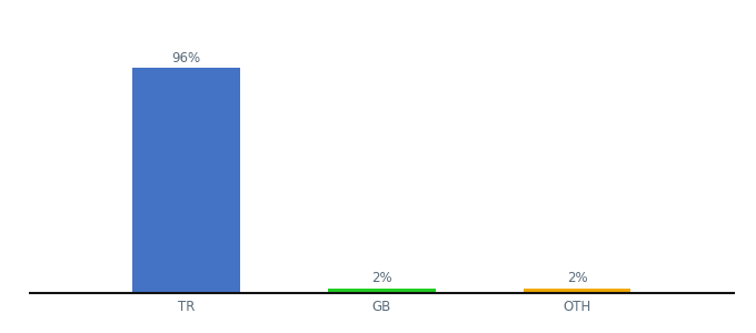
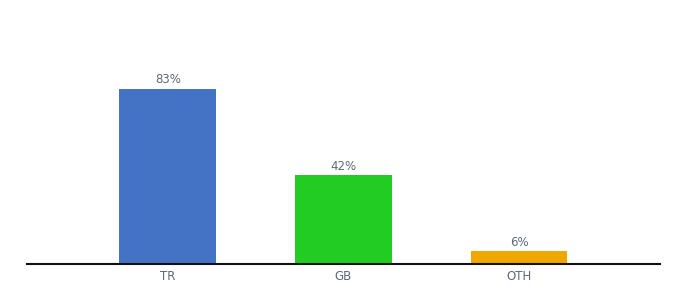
TR: 96% -> 83%
GB: 2% -> 42%
OTH: 2% -> 6%
